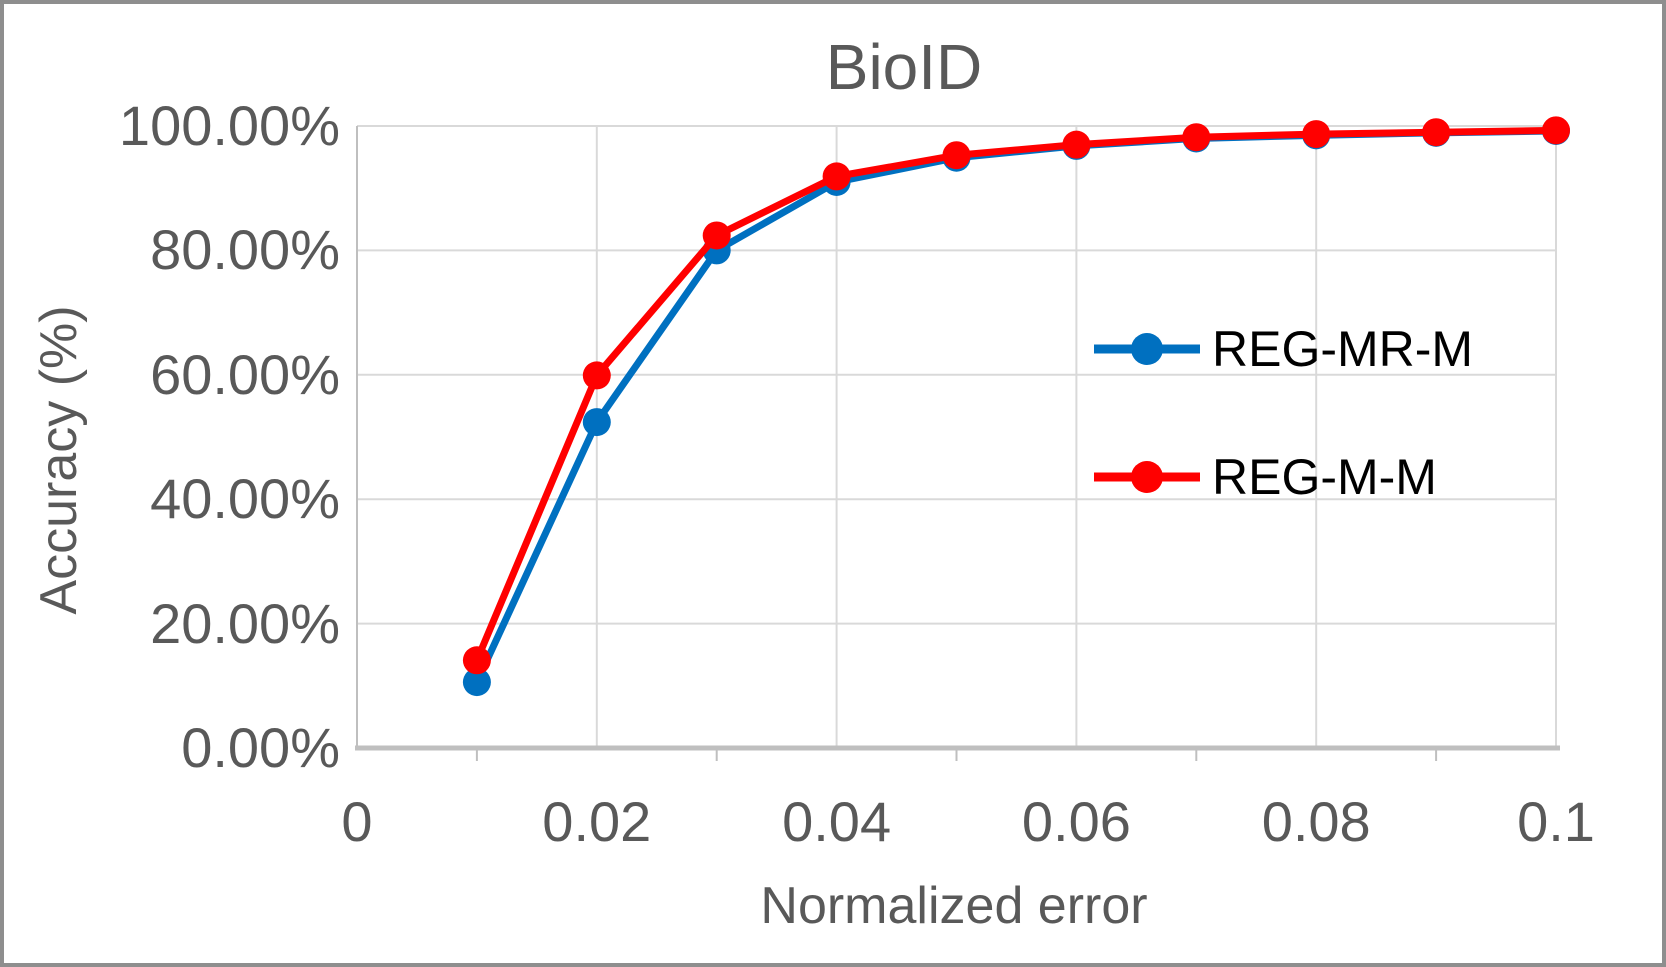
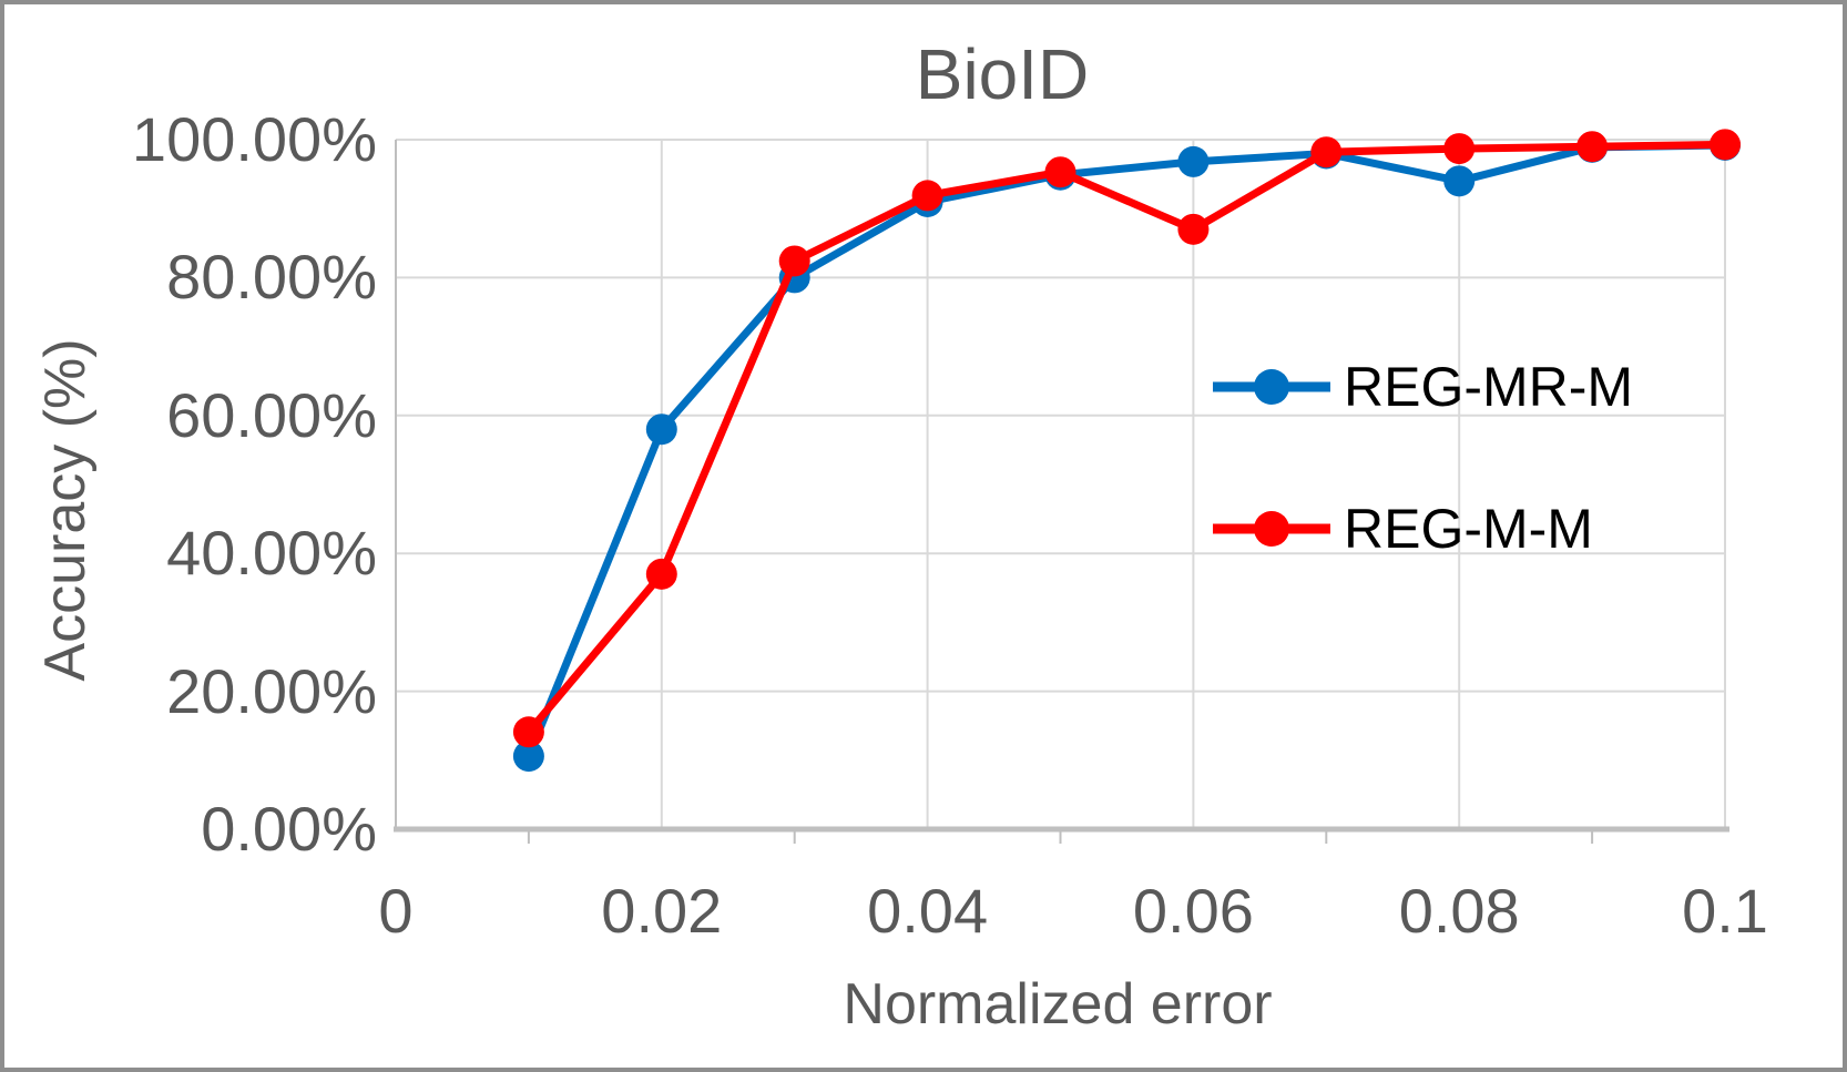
REG-MR-M/0.02: 52% -> 58%
REG-M-M/0.02: 60% -> 37%
REG-M-M/0.06: 97% -> 87%
REG-MR-M/0.08: 98% -> 94%
